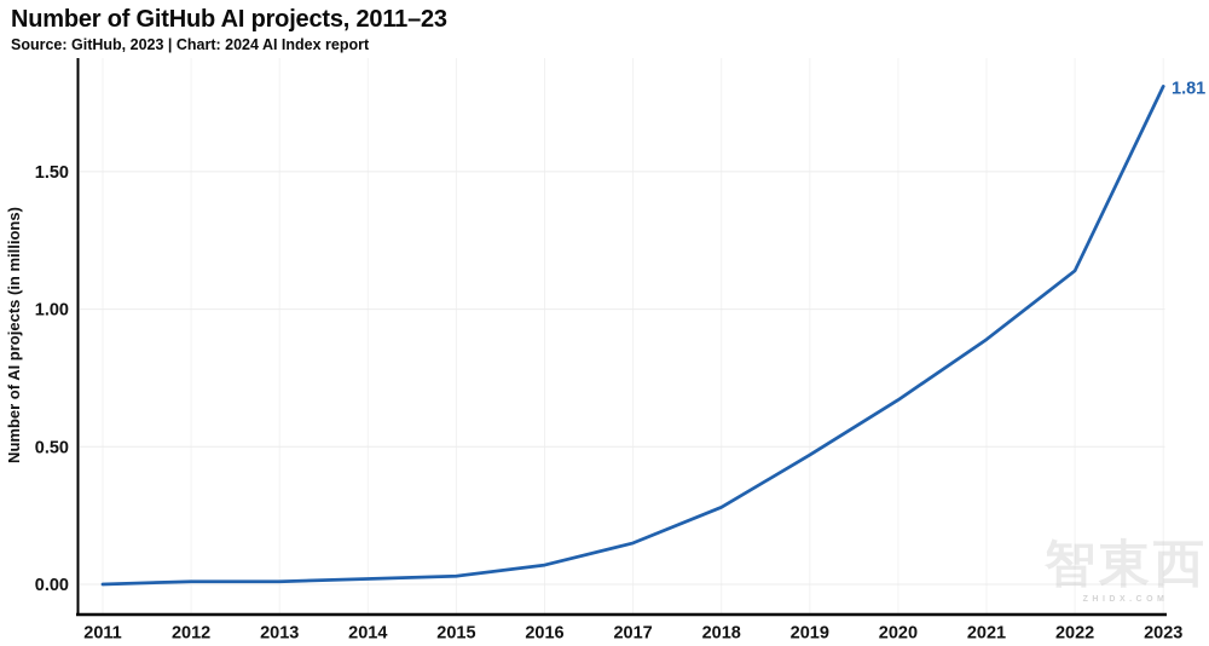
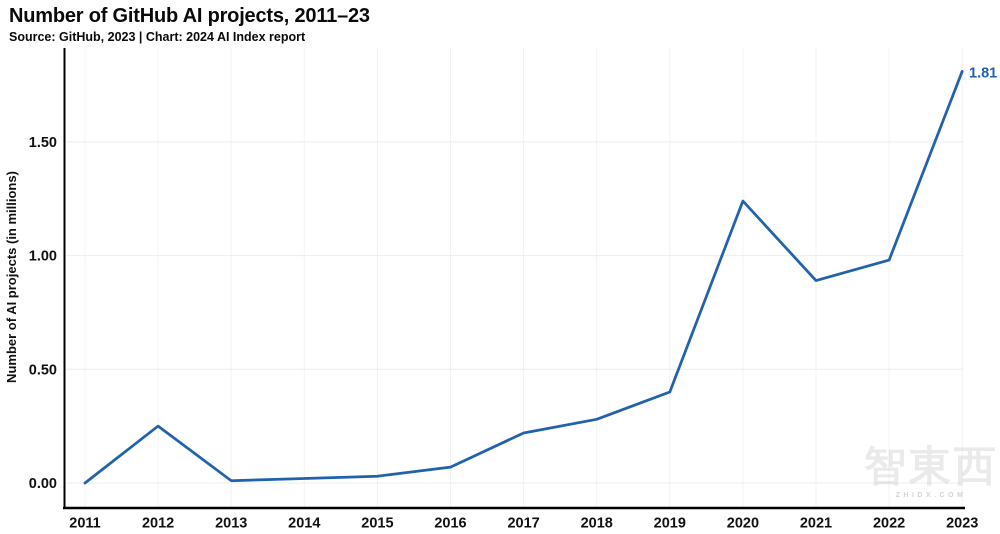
2012: 0.01 -> 0.25
2017: 0.15 -> 0.22
2019: 0.47 -> 0.40
2020: 0.67 -> 1.24
2022: 1.14 -> 0.98
